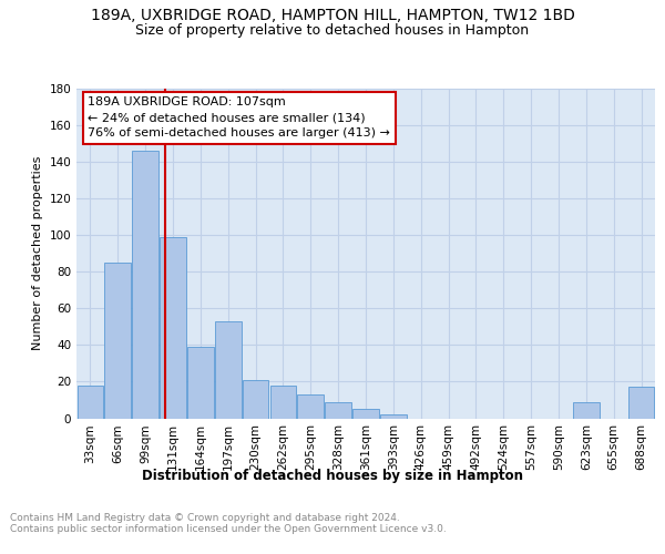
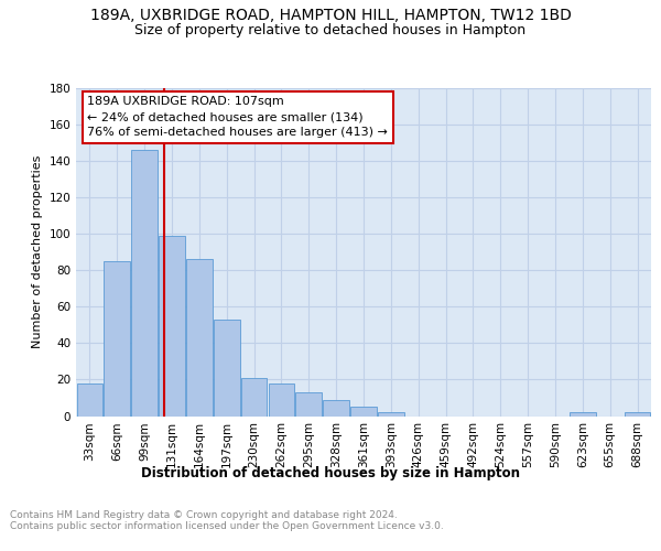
164sqm: 39 -> 86
623sqm: 9 -> 2
688sqm: 17 -> 2
